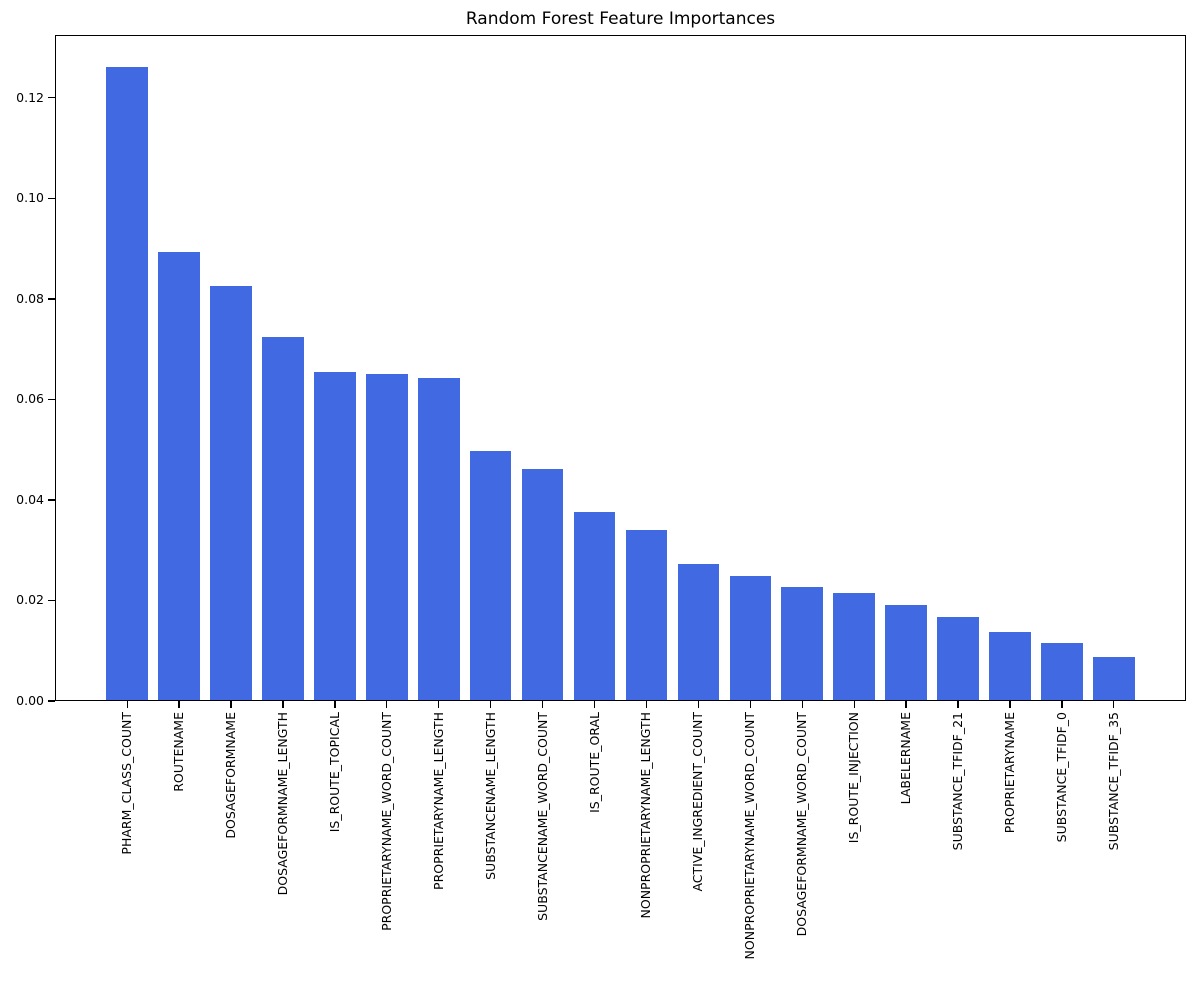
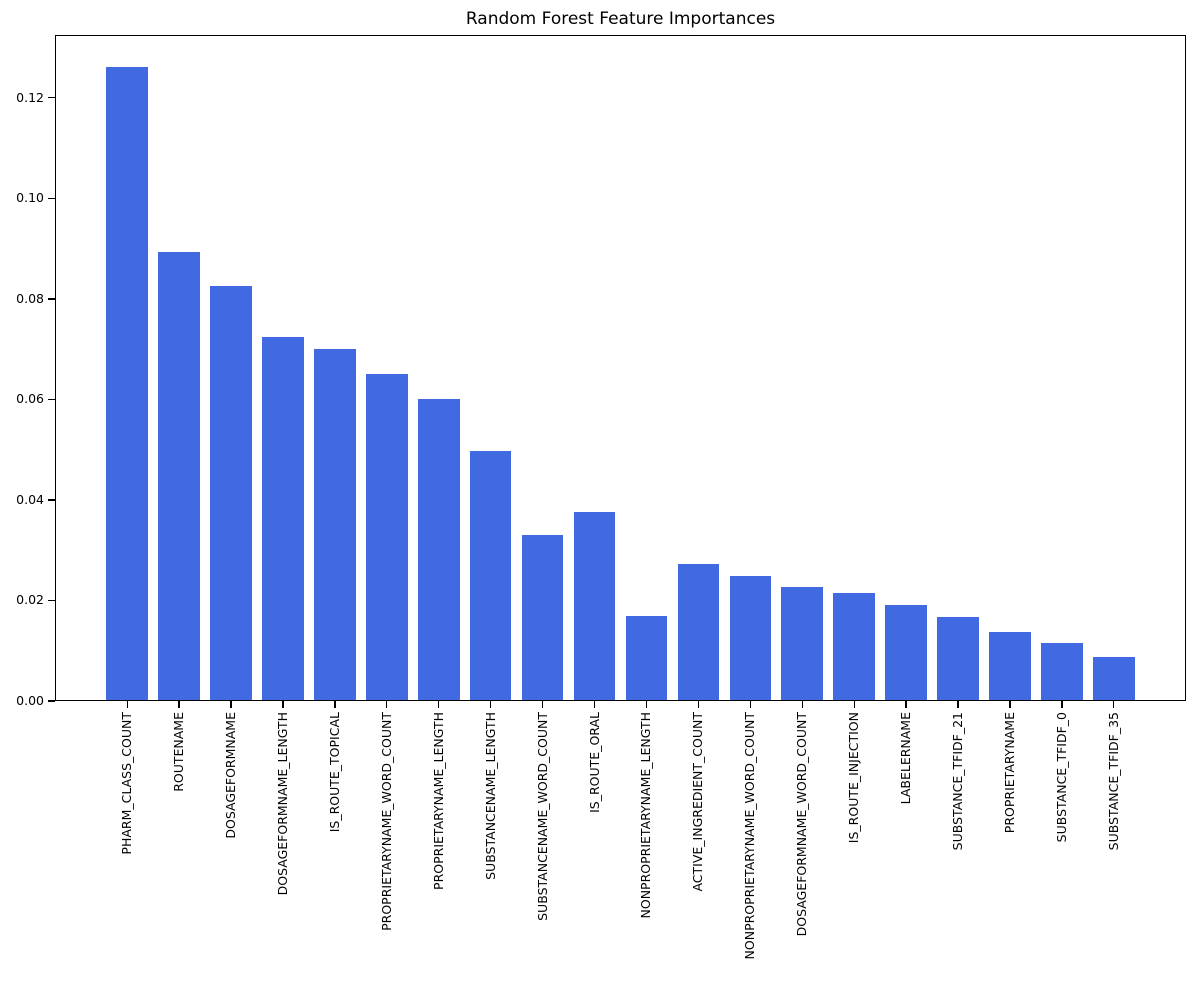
IS_ROUTE_TOPICAL: 0.066 -> 0.070
PROPRIETARYNAME_LENGTH: 0.064 -> 0.060
SUBSTANCENAME_WORD_COUNT: 0.046 -> 0.033
NONPROPRIETARYNAME_LENGTH: 0.034 -> 0.017
